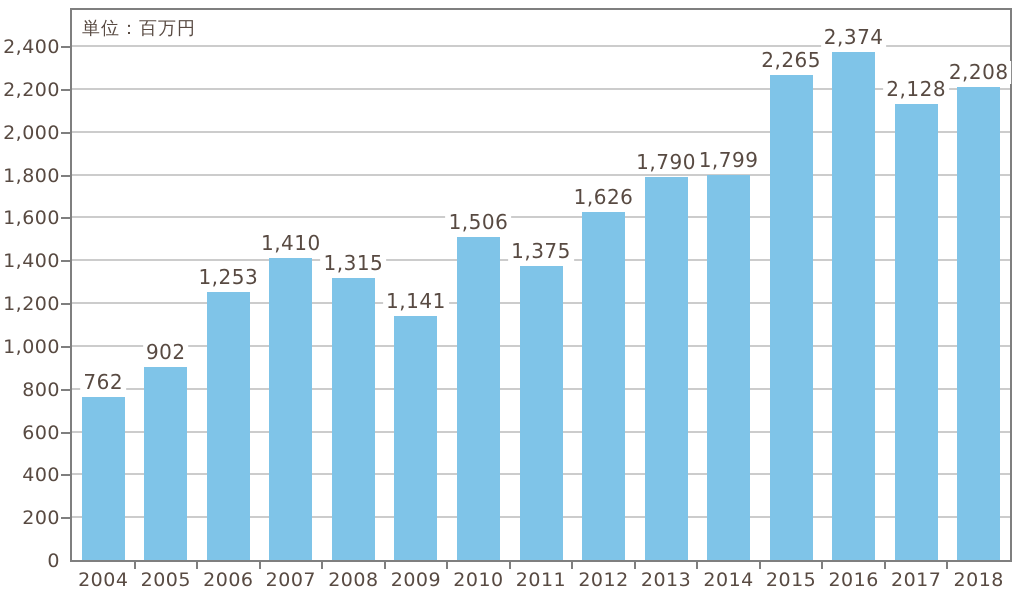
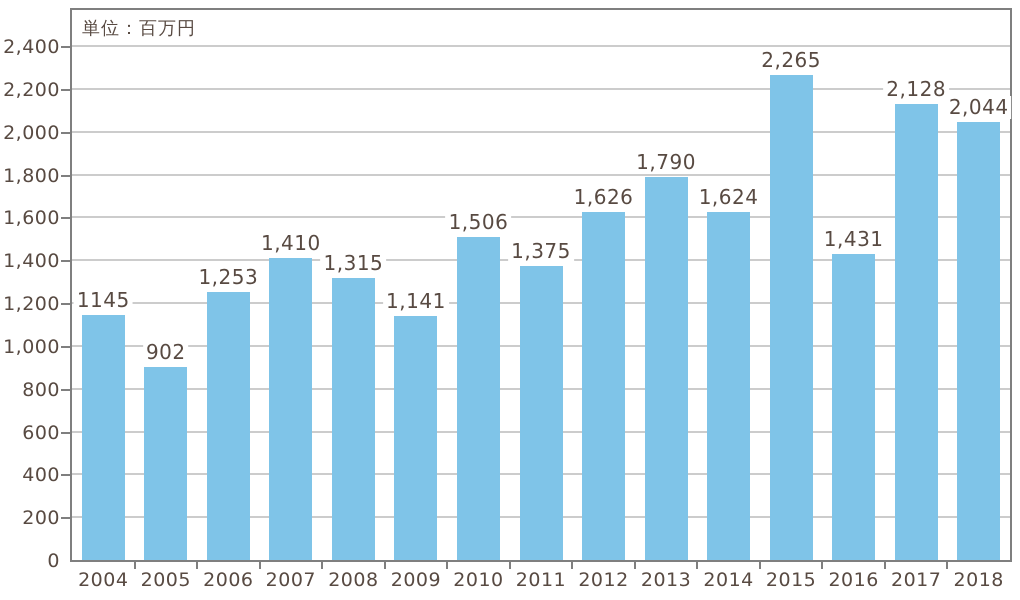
2004: 762 -> 1145
2014: 1,799 -> 1,624
2016: 2,374 -> 1,431
2018: 2,208 -> 2,044
